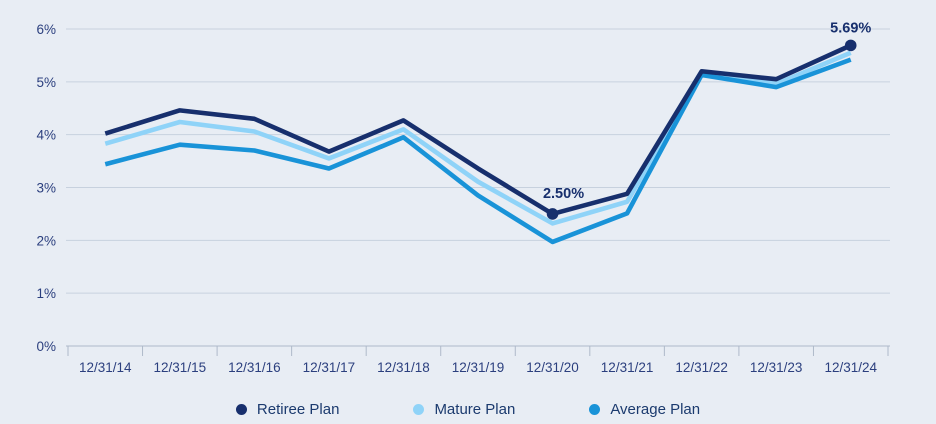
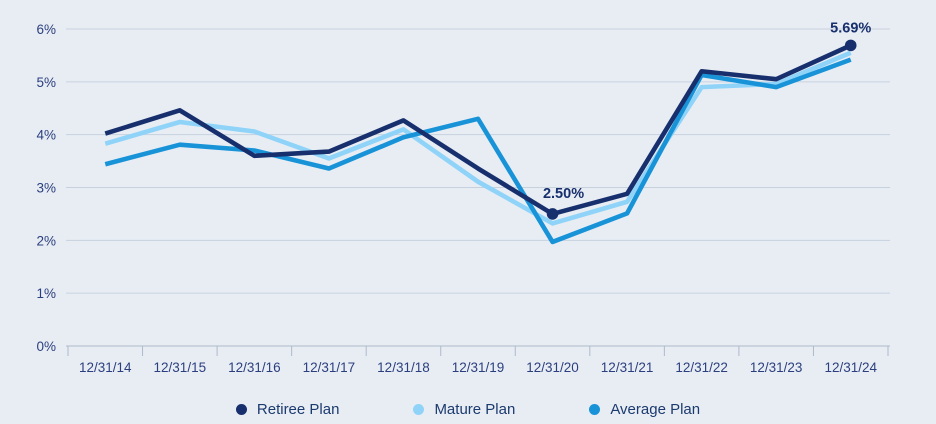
Retiree Plan/12/31/16: 4.3% -> 3.6%
Average Plan/12/31/19: 2.9% -> 4.3%
Mature Plan/12/31/22: 5.2% -> 4.9%
